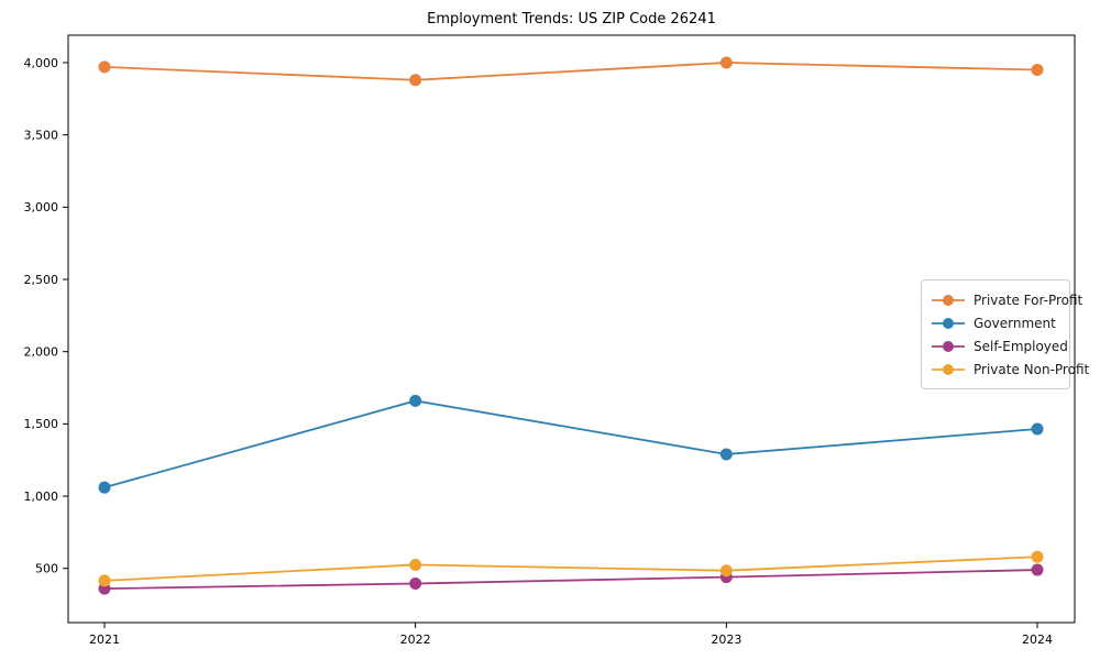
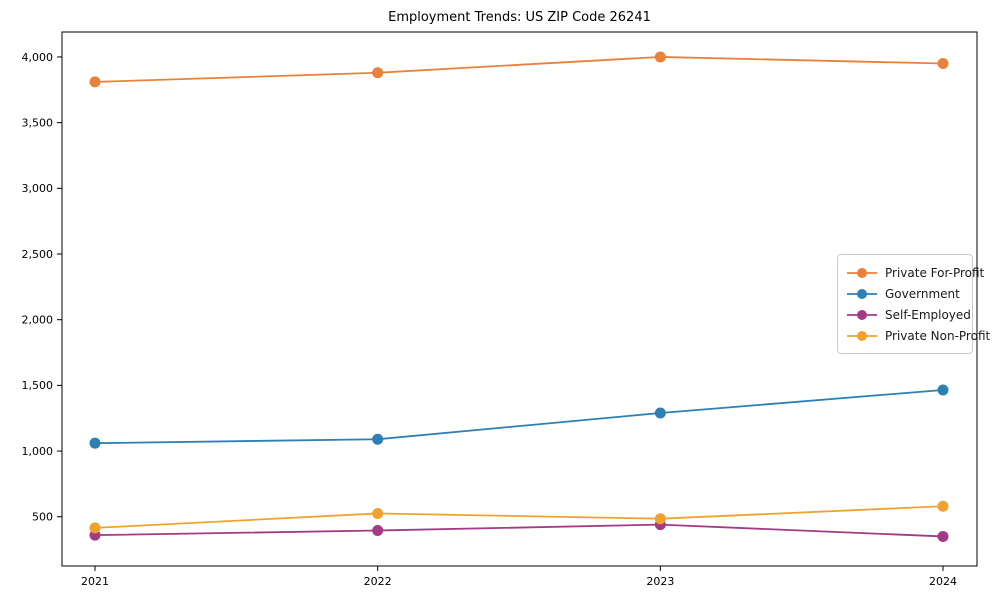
Private For-Profit/2021: 3970 -> 3810
Government/2022: 1660 -> 1090
Self-Employed/2024: 490 -> 350
